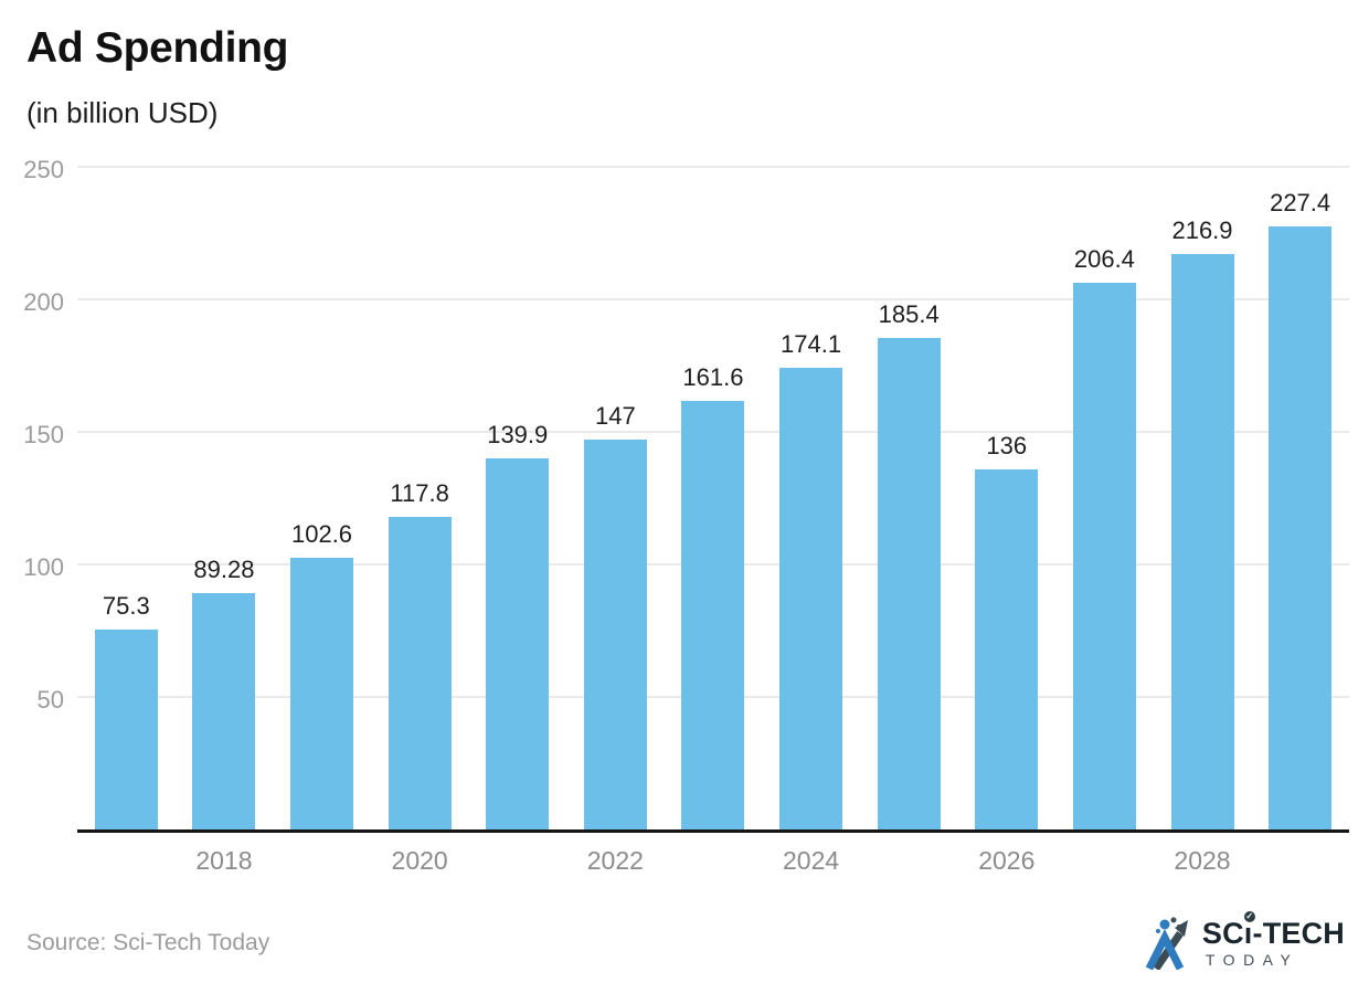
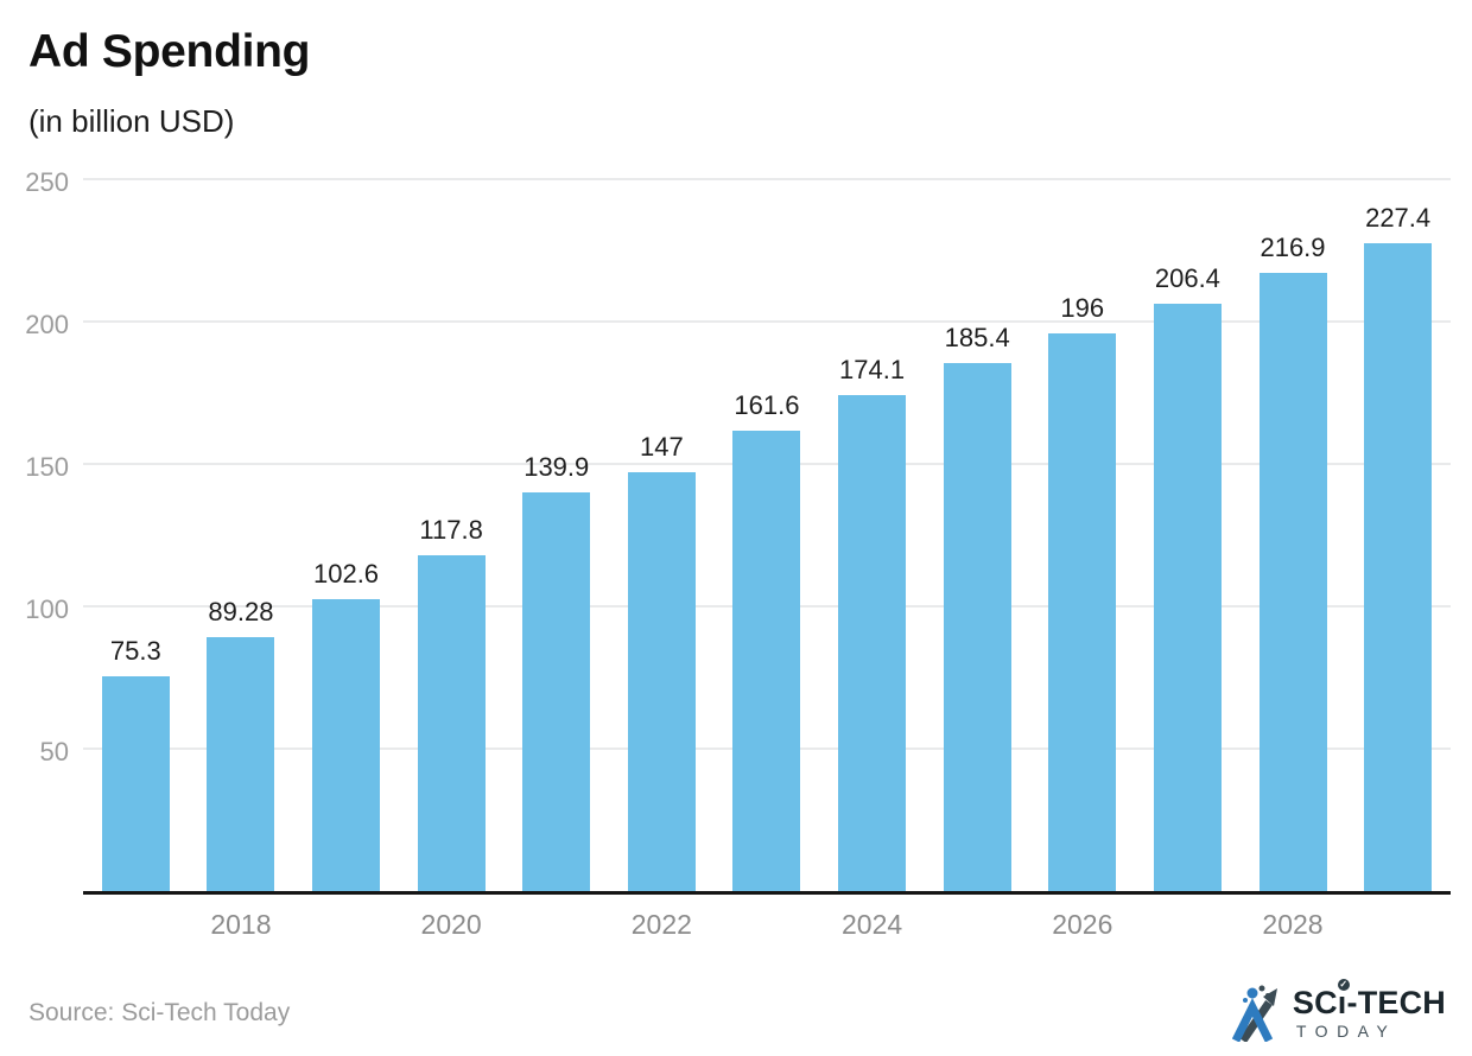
2026: 136 -> 196
